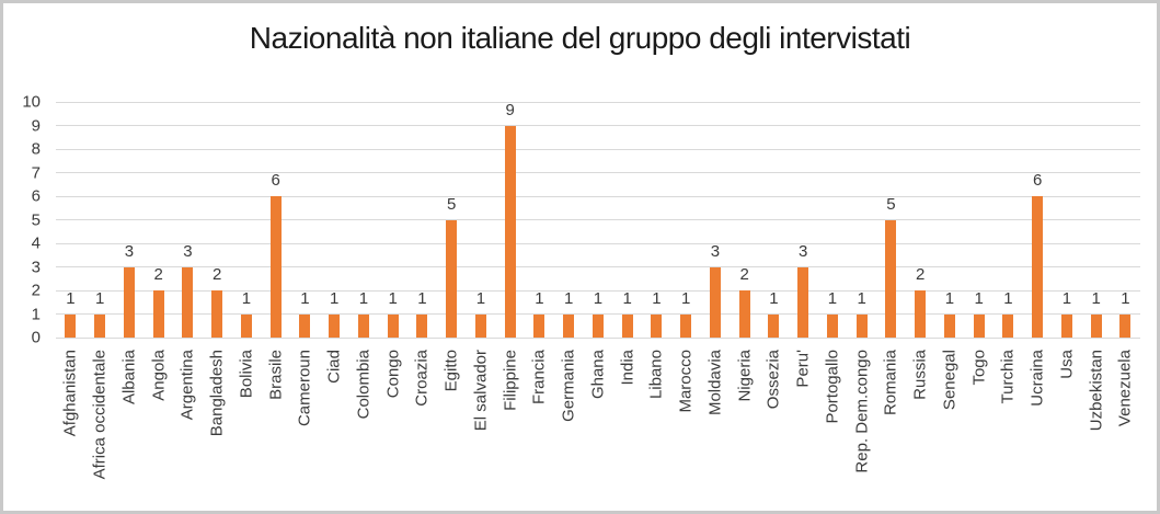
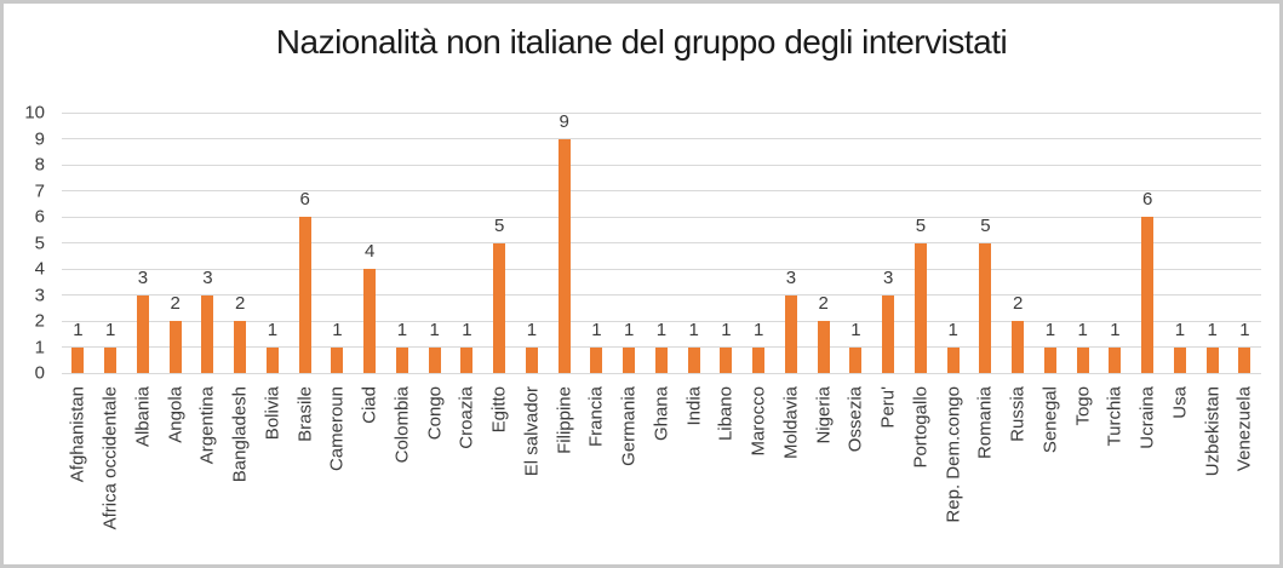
Ciad: 1 -> 4
Portogallo: 1 -> 5
